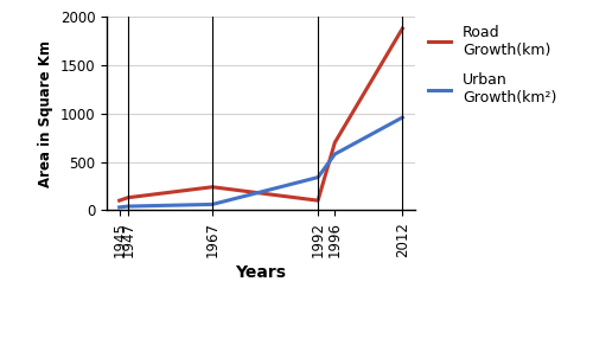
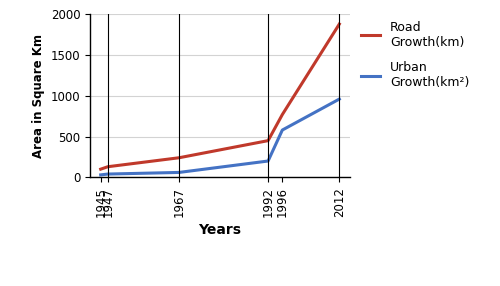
Road Growth(km)/1992: 100 -> 450
Urban Growth(km²)/1992: 340 -> 200
Road Growth(km)/1996: 700 -> 770
